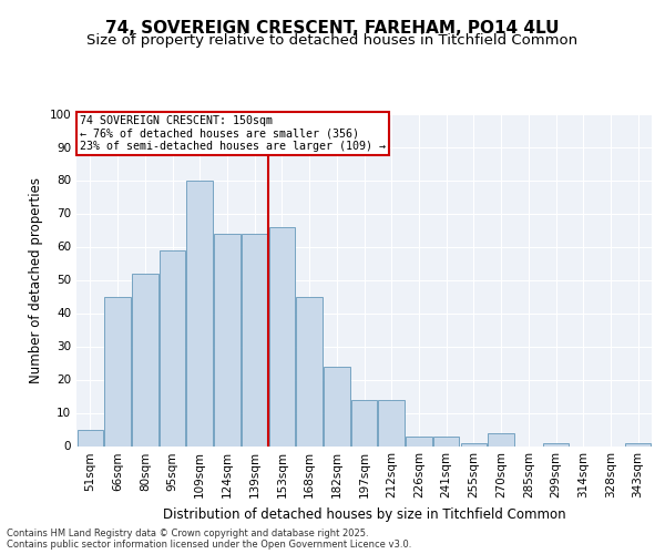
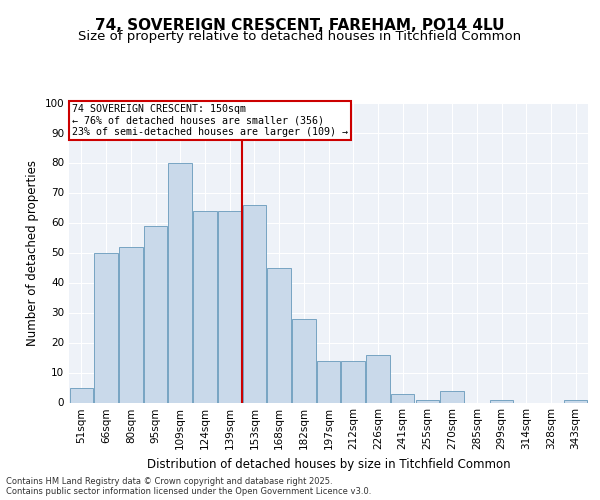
66sqm: 45 -> 50
182sqm: 24 -> 28
226sqm: 3 -> 16
